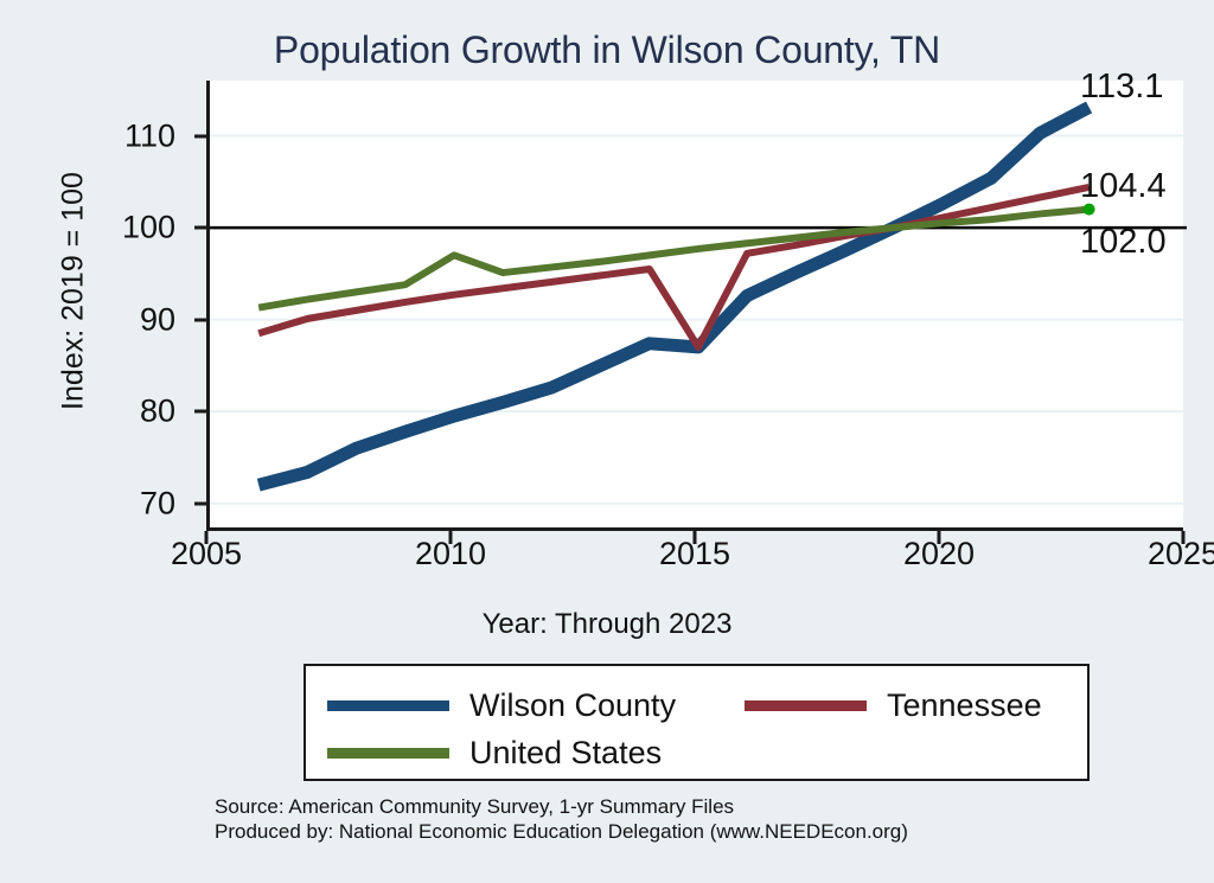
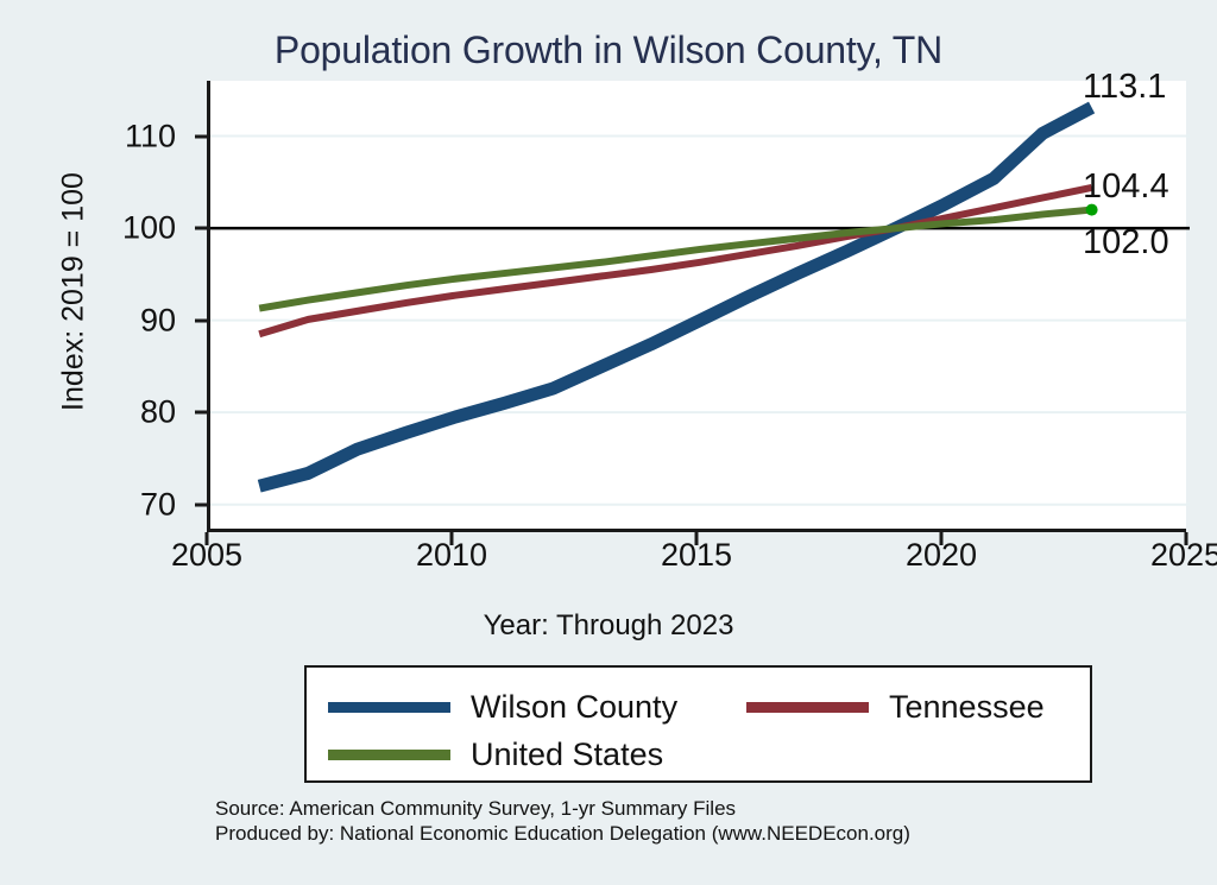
United States/2010: 97 -> 94
Wilson County/2015: 87 -> 90
Tennessee/2015: 87 -> 96
